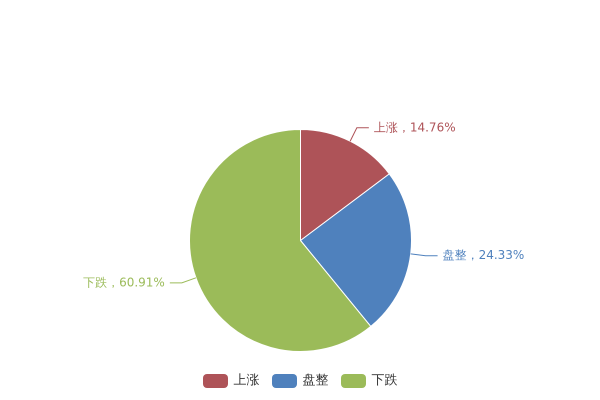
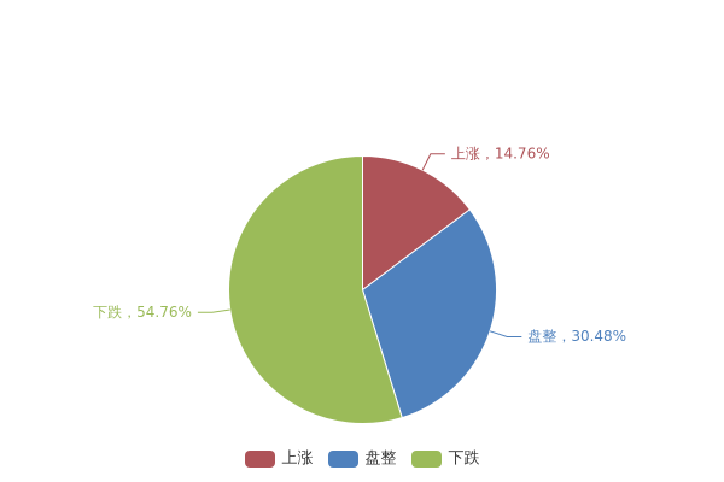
盘整: 24.33 -> 30.48
下跌: 60.91 -> 54.76
